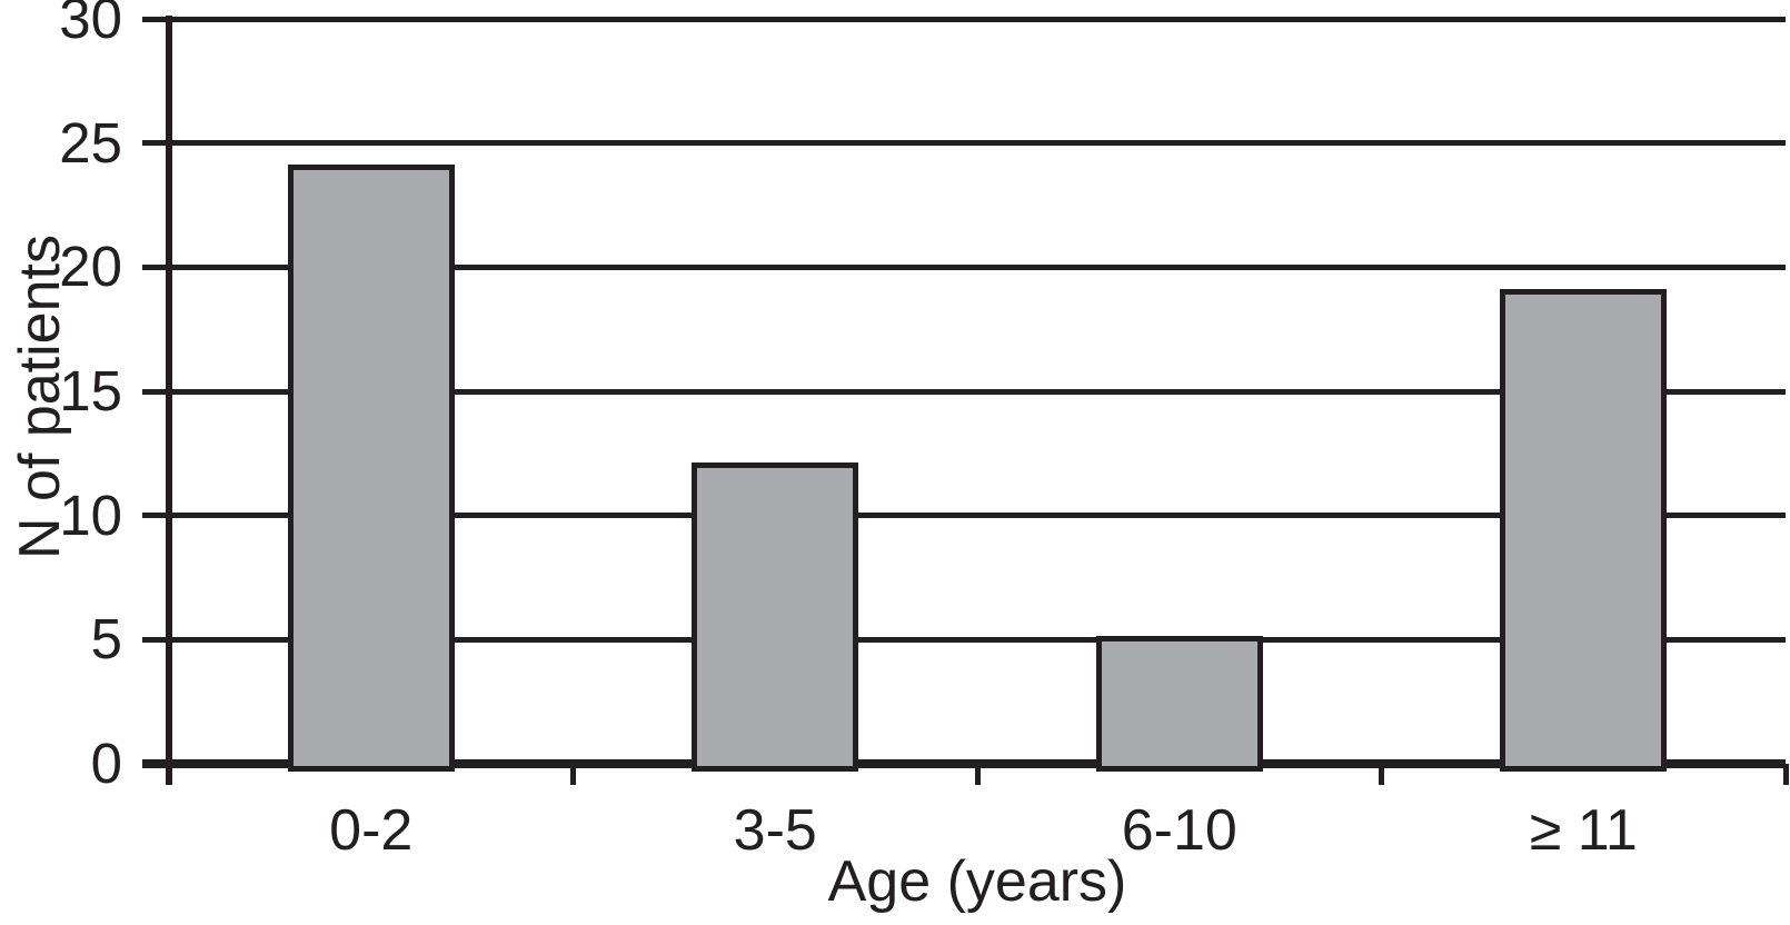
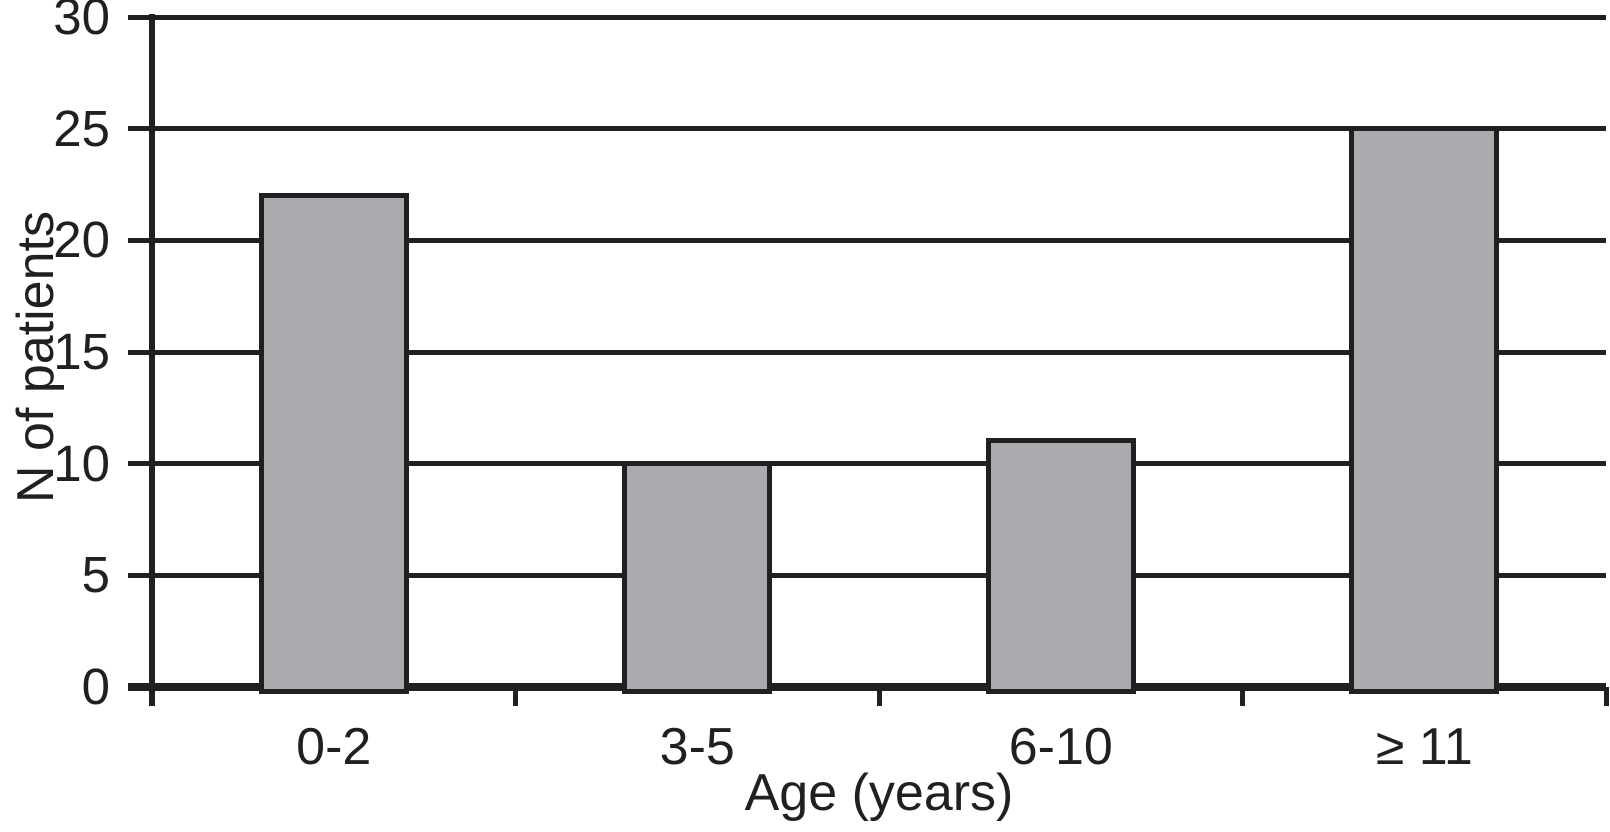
0-2: 24 -> 22
3-5: 12 -> 10
6-10: 5 -> 11
≥ 11: 19 -> 25
